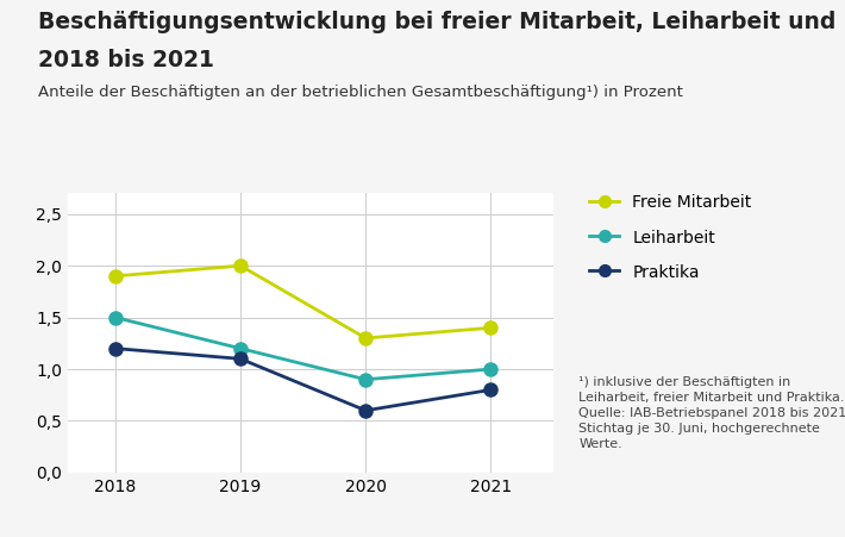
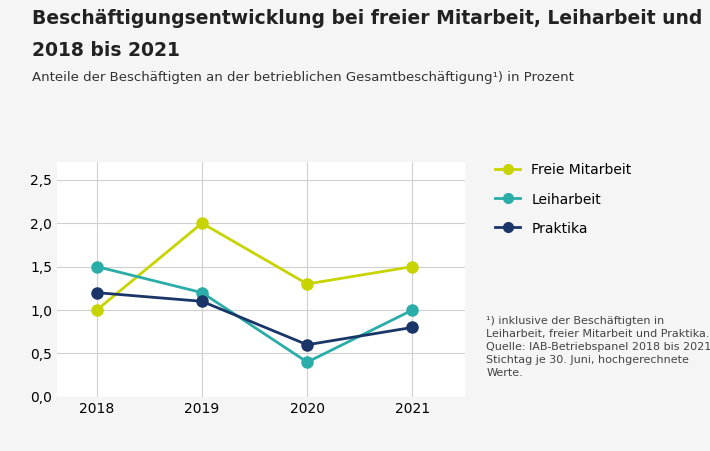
Freie Mitarbeit/2018: 1,9 -> 1,0
Leiharbeit/2020: 0,9 -> 0,4
Freie Mitarbeit/2021: 1,4 -> 1,5
